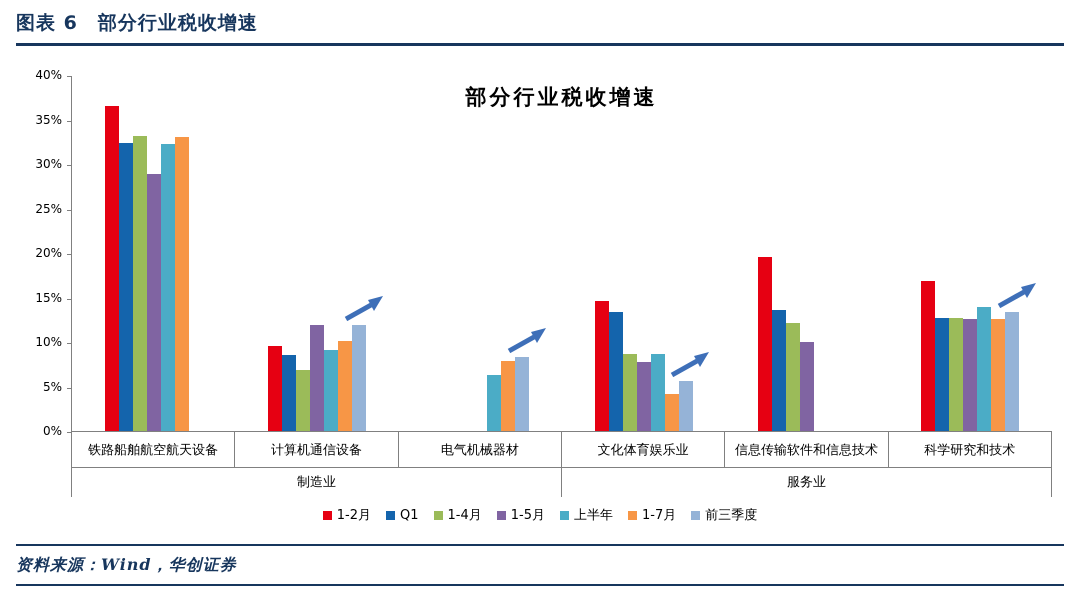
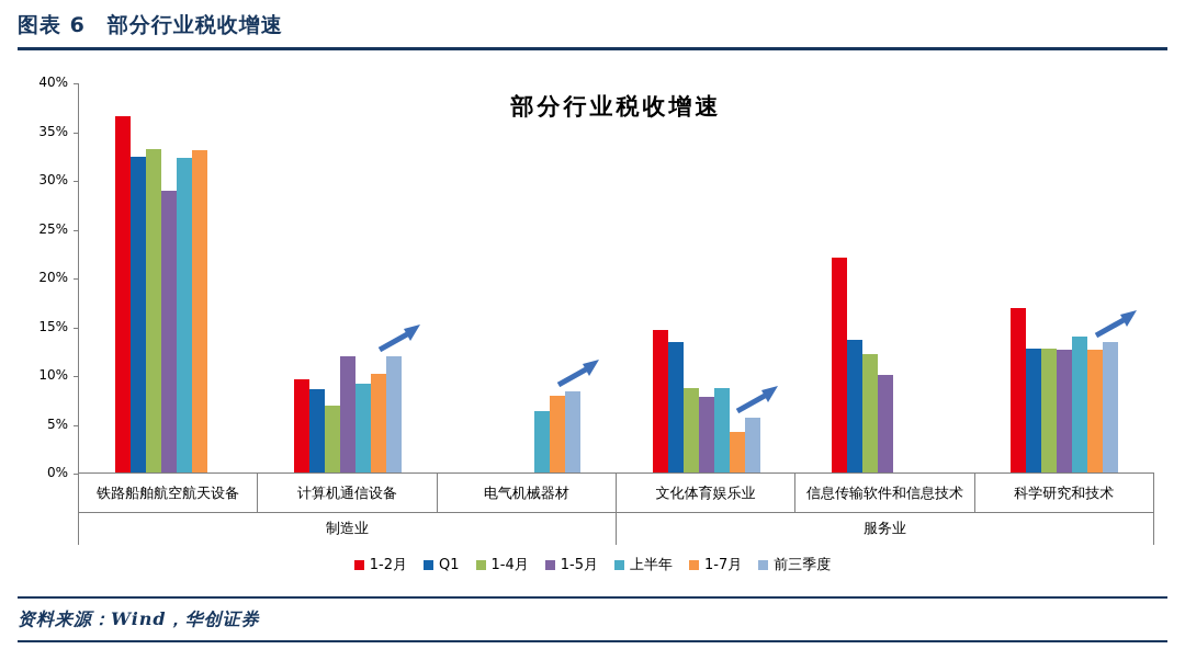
1-2月/信息传输软件和信息技术: 20% -> 22%
